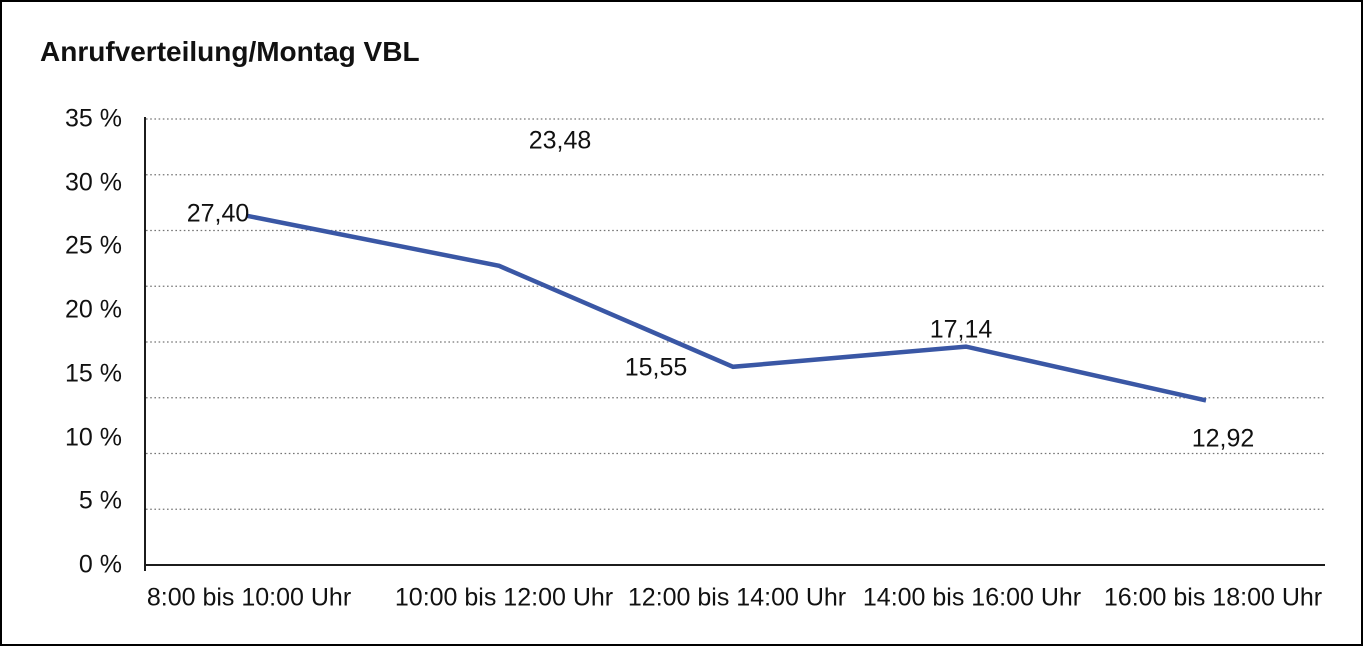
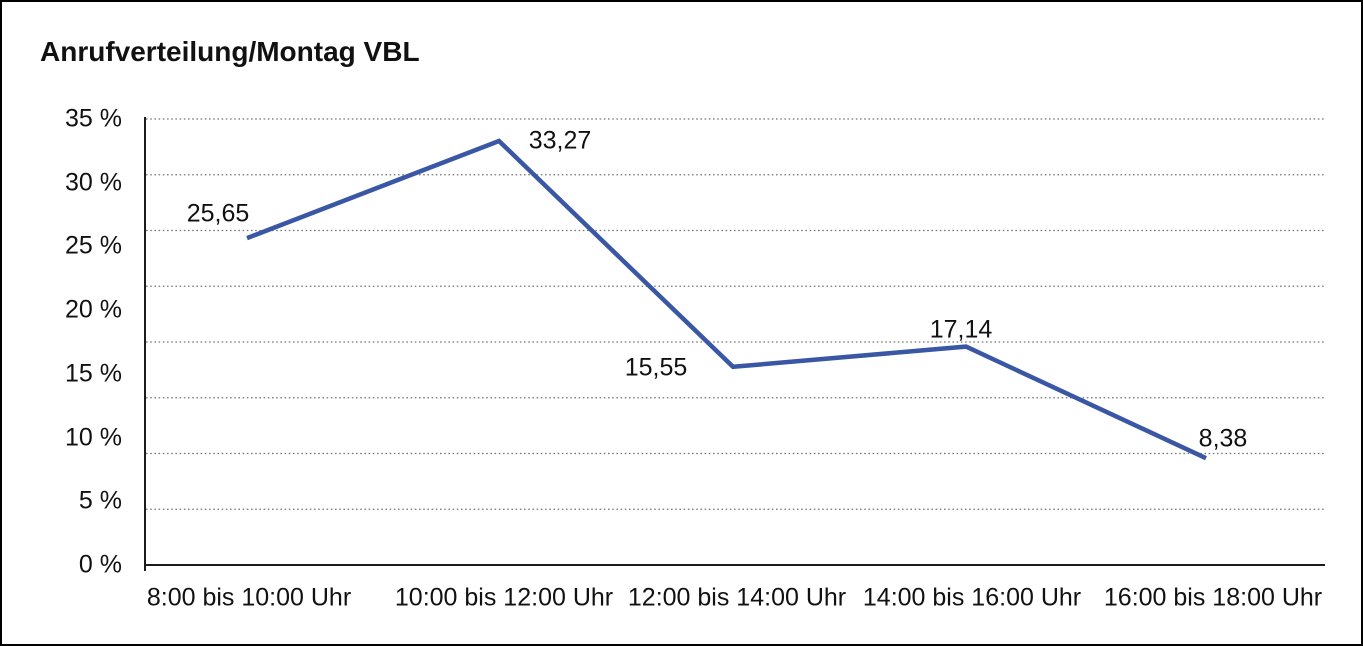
8:00 bis 10:00 Uhr: 27,40 -> 25,65
10:00 bis 12:00 Uhr: 23,48 -> 33,27
16:00 bis 18:00 Uhr: 12,92 -> 8,38
